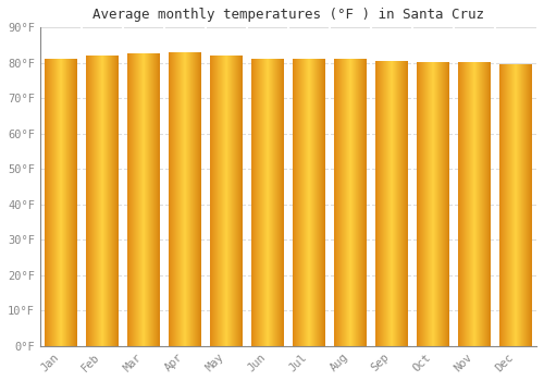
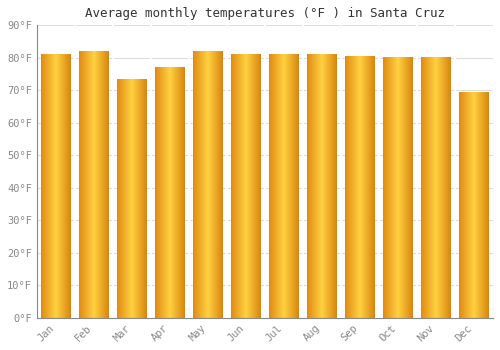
Mar: 82.5°F -> 73.5°F
Apr: 83.0°F -> 77.0°F
Dec: 79.5°F -> 69.5°F
